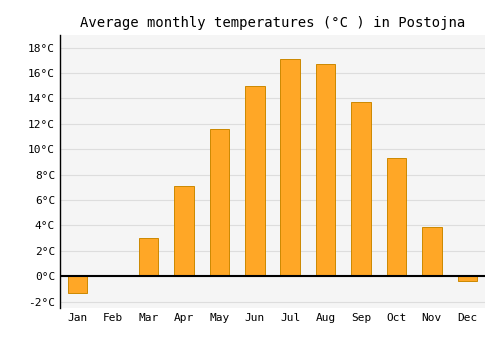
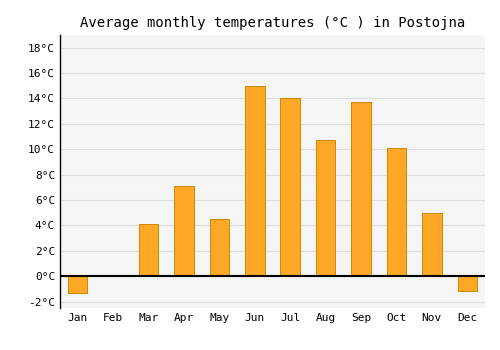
Mar: 3.0°C -> 4.1°C
May: 11.6°C -> 4.5°C
Jul: 17.1°C -> 14.0°C
Aug: 16.7°C -> 10.7°C
Oct: 9.3°C -> 10.1°C
Nov: 3.9°C -> 5.0°C
Dec: -0.4°C -> -1.2°C
